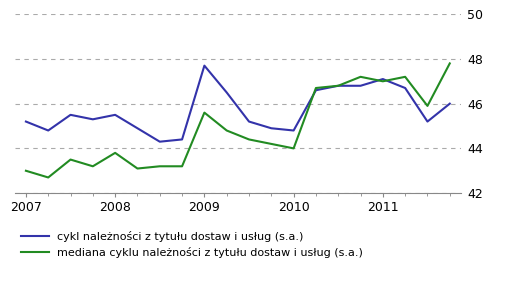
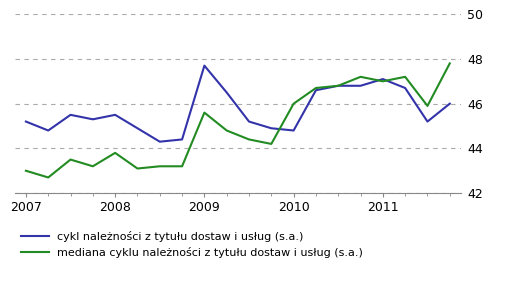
mediana cyklu należności z tytułu dostaw i usług (s.a.)/2010: 44.0 -> 46.0
